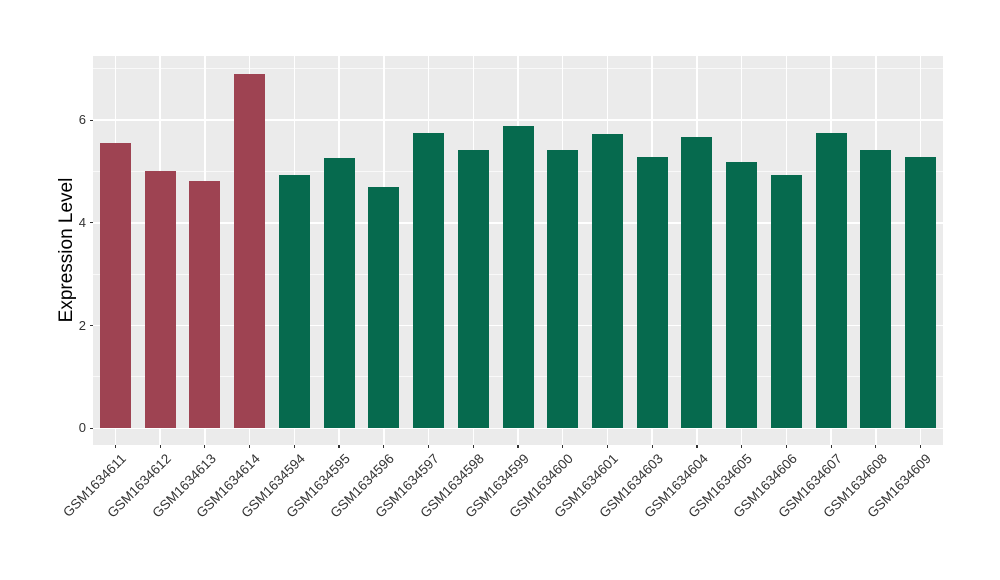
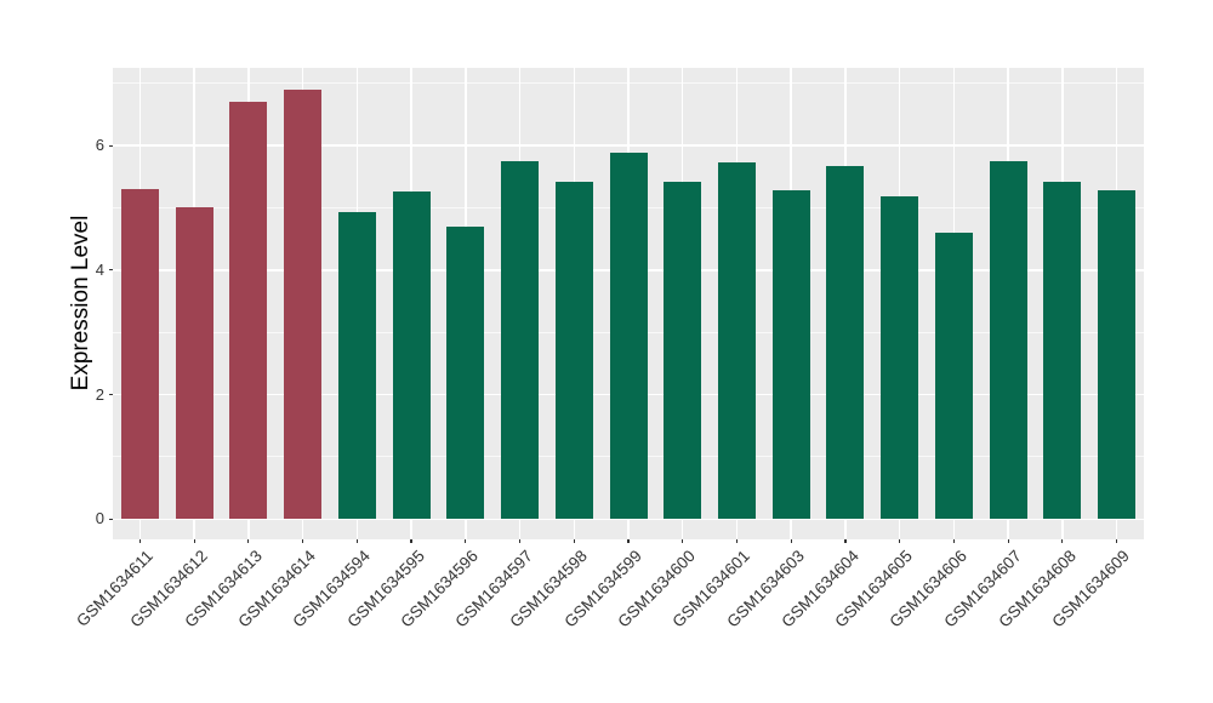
GSM1634611: 5.5 -> 5.3
GSM1634613: 4.8 -> 6.7
GSM1634606: 4.9 -> 4.6
